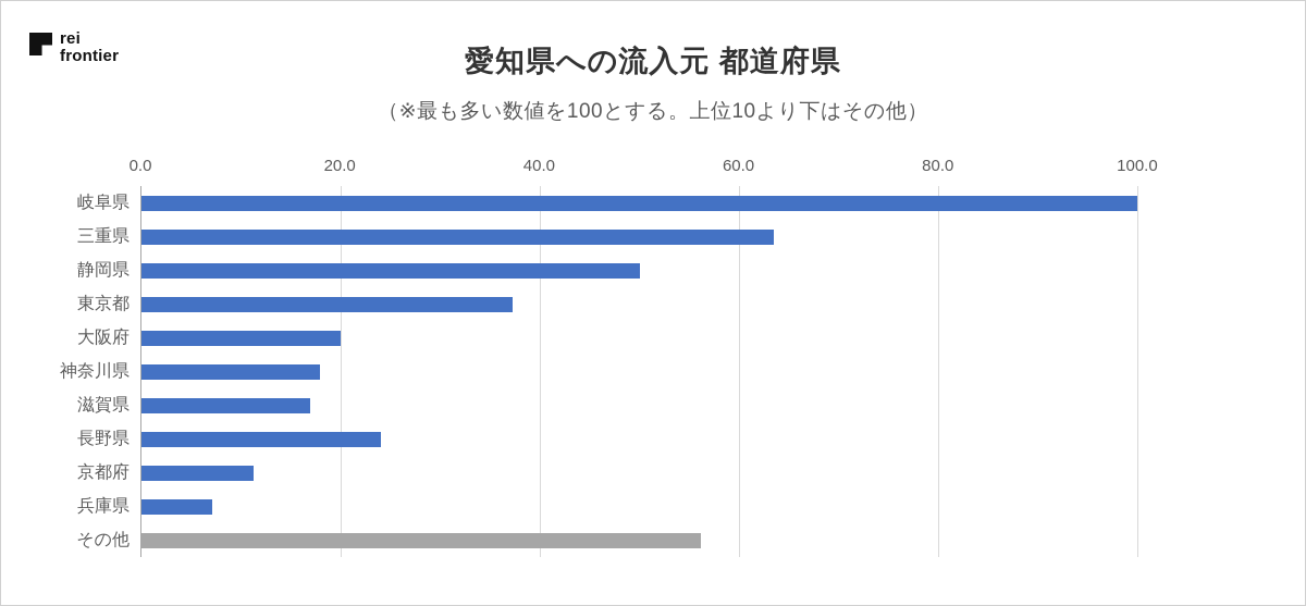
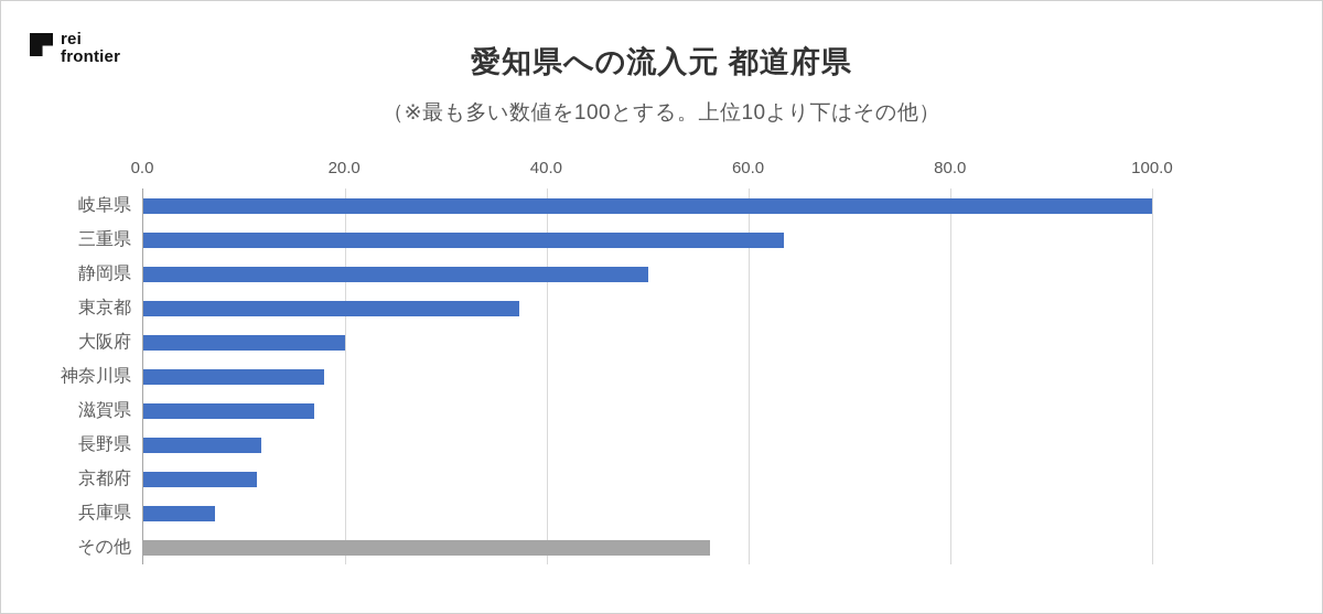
長野県: 24 -> 12
